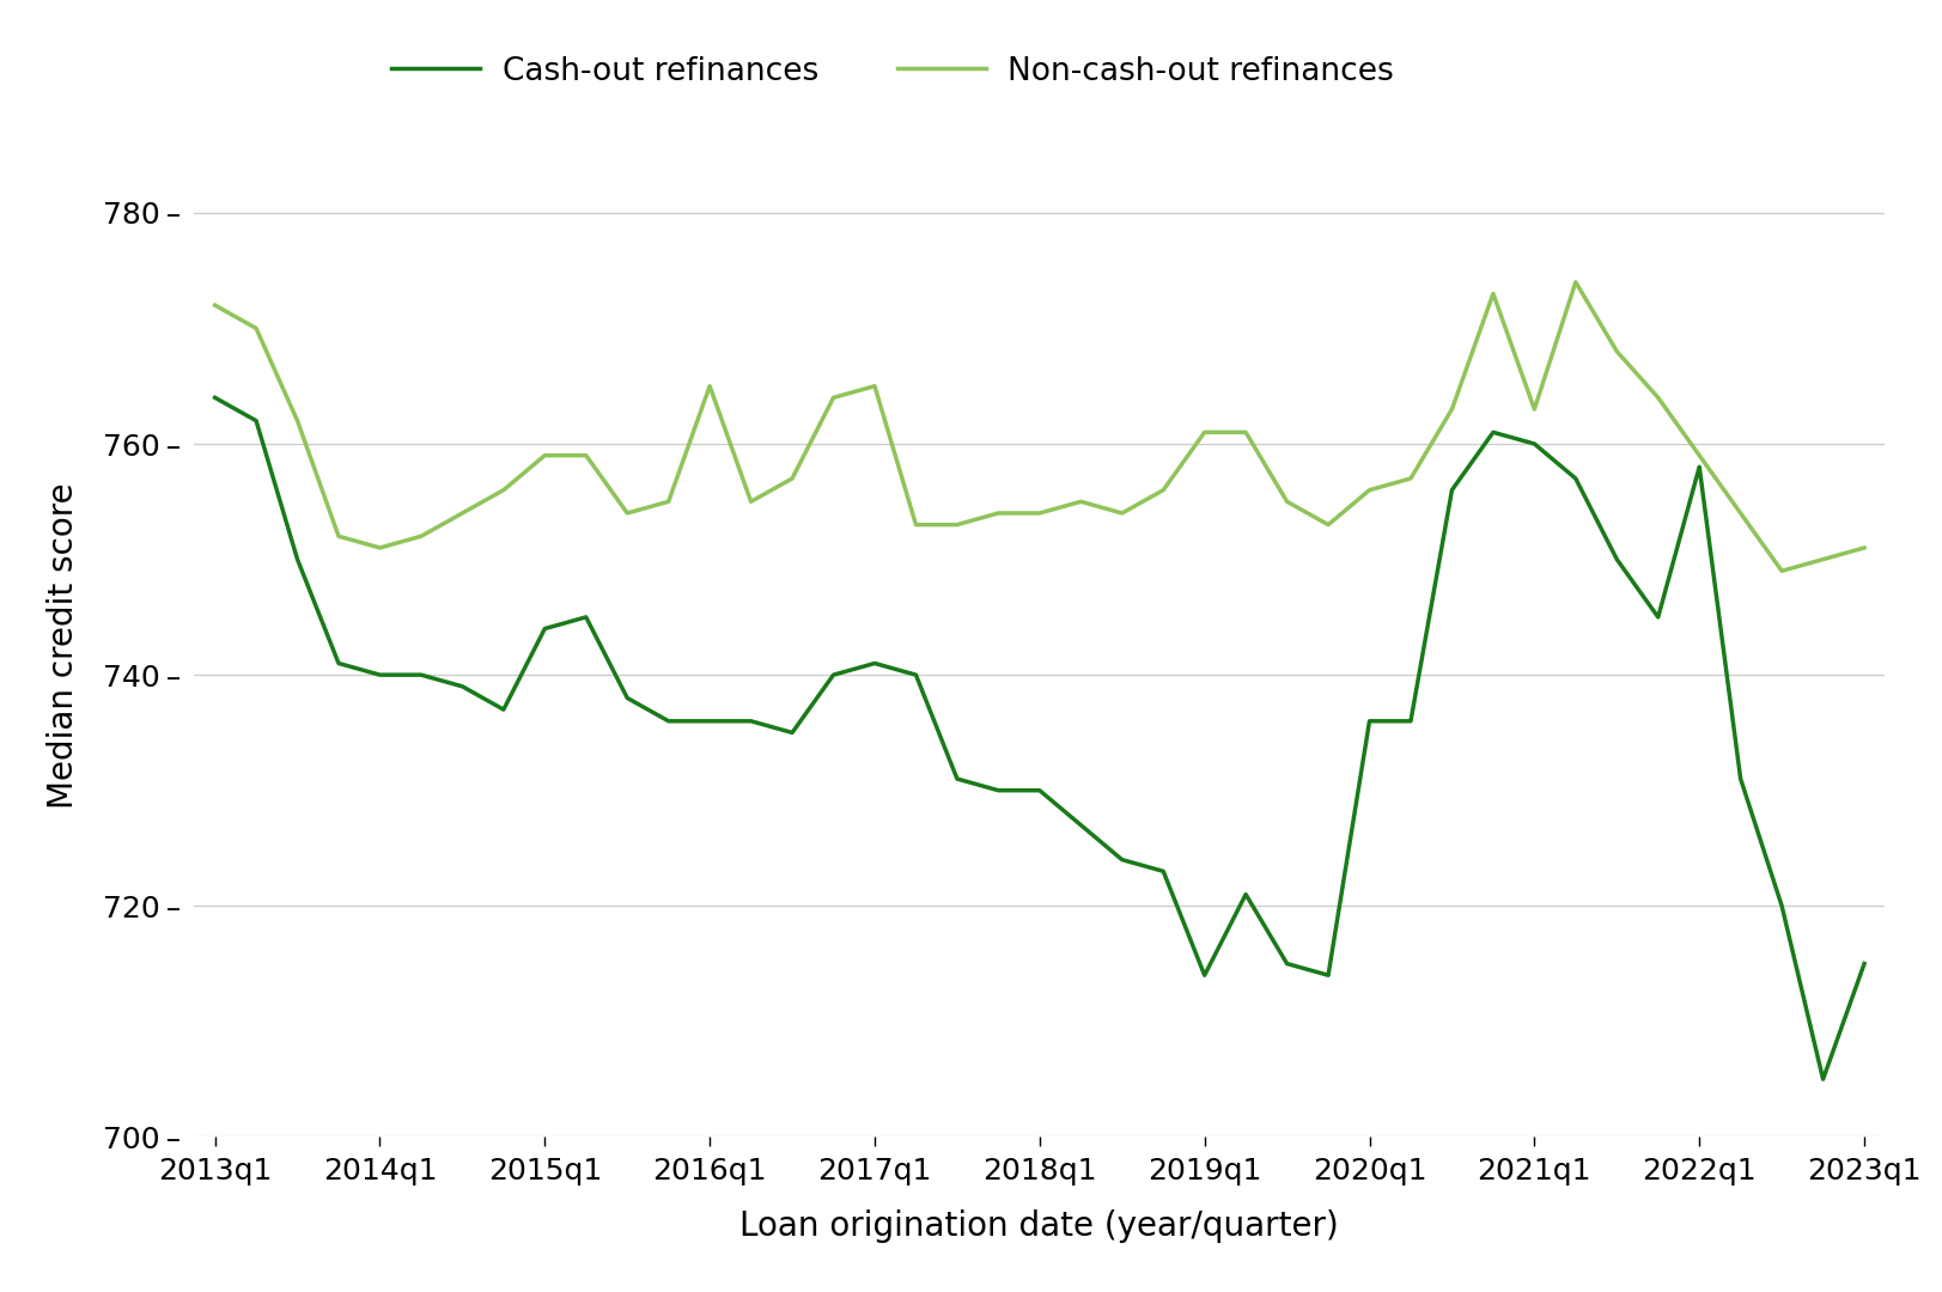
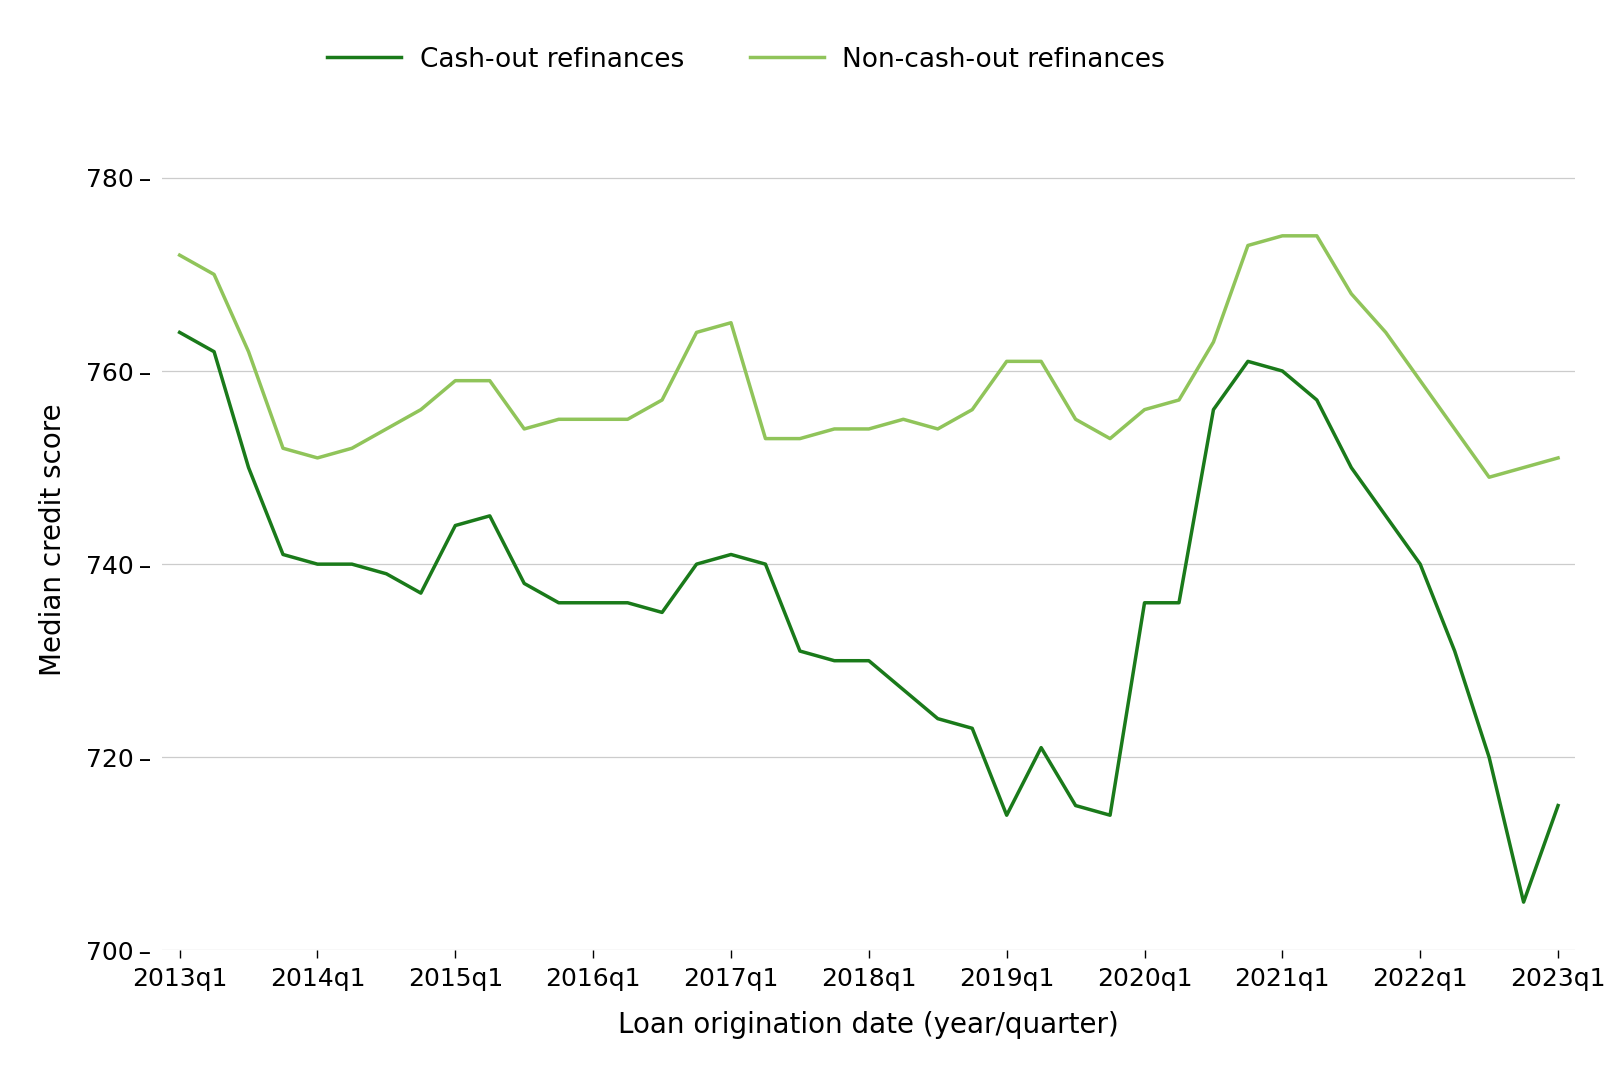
Non-cash-out refinances/2016q1: 765 – -> 755 –
Non-cash-out refinances/2021q1: 763 – -> 774 –
Cash-out refinances/2022q1: 758 – -> 740 –
